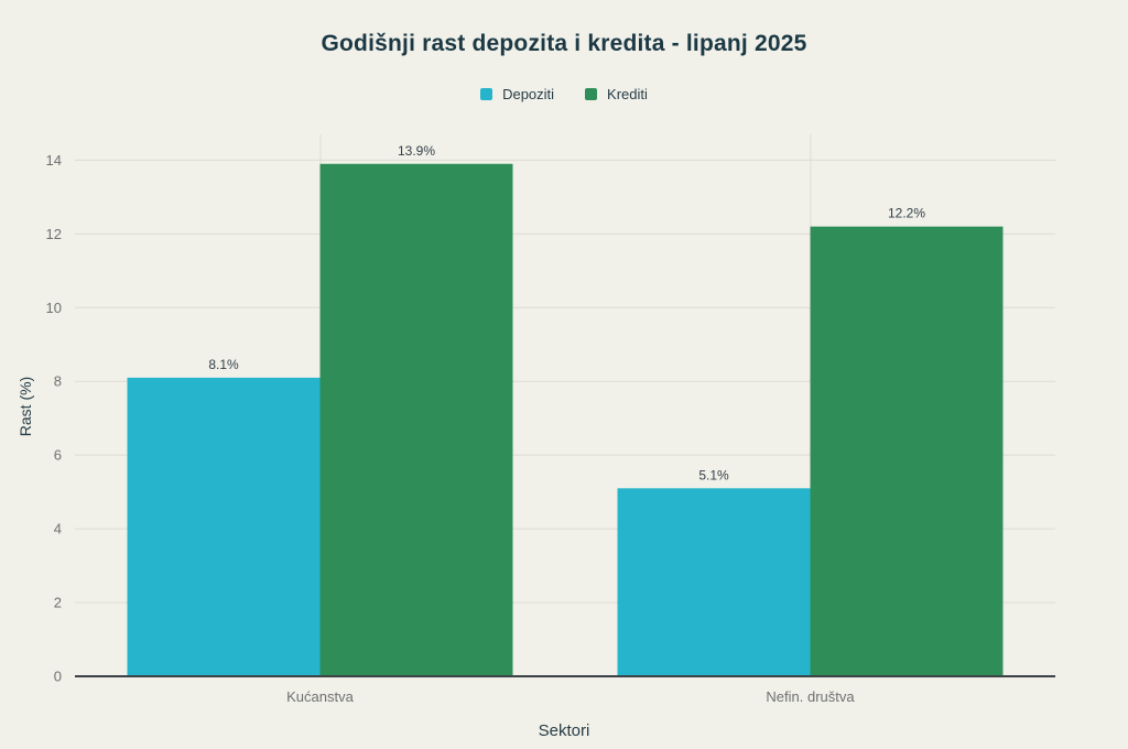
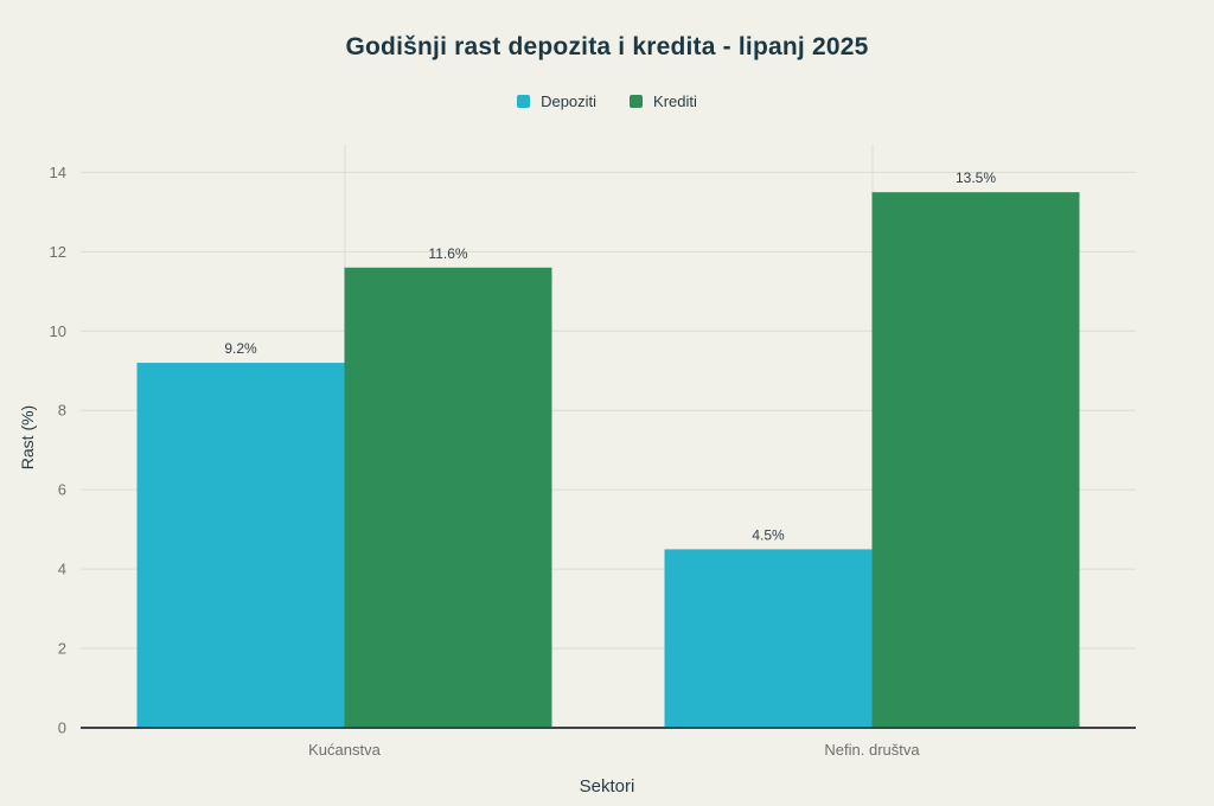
Depoziti/Kućanstva: 8.1% -> 9.2%
Krediti/Kućanstva: 13.9% -> 11.6%
Depoziti/Nefin. društva: 5.1% -> 4.5%
Krediti/Nefin. društva: 12.2% -> 13.5%
